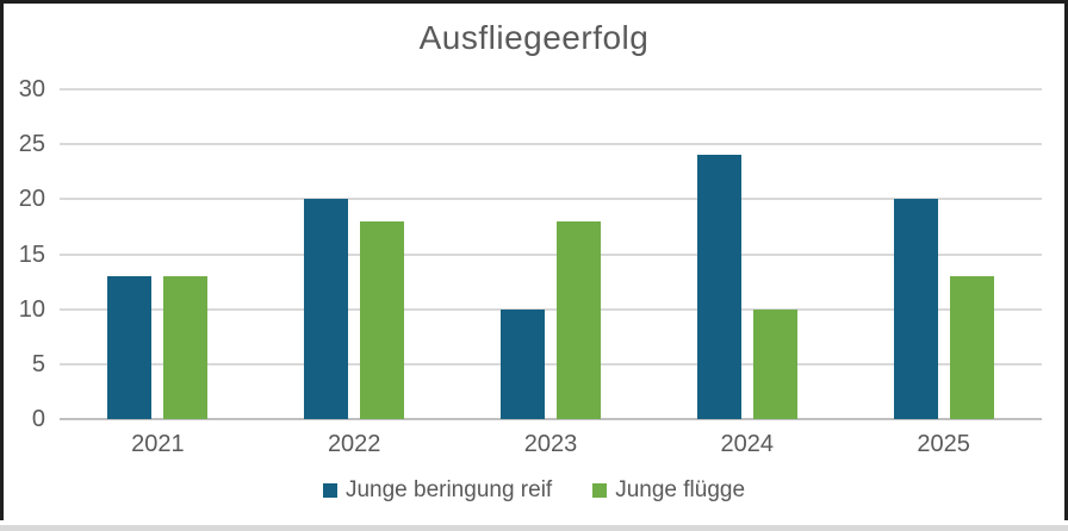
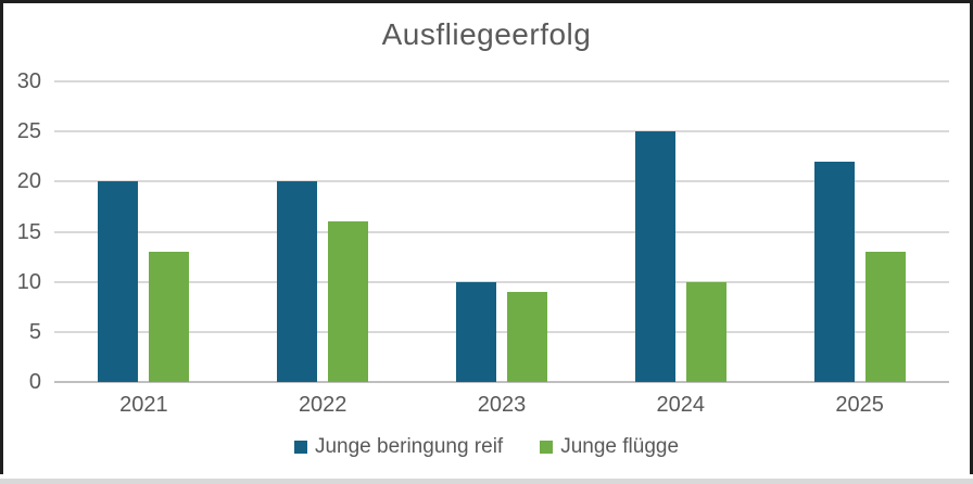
Junge beringung reif/2021: 13 -> 20
Junge flügge/2022: 18 -> 16
Junge flügge/2023: 18 -> 9
Junge beringung reif/2024: 24 -> 25
Junge beringung reif/2025: 20 -> 22
